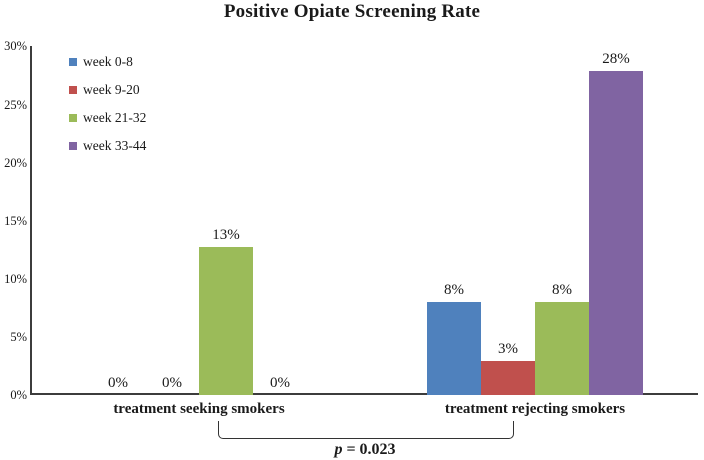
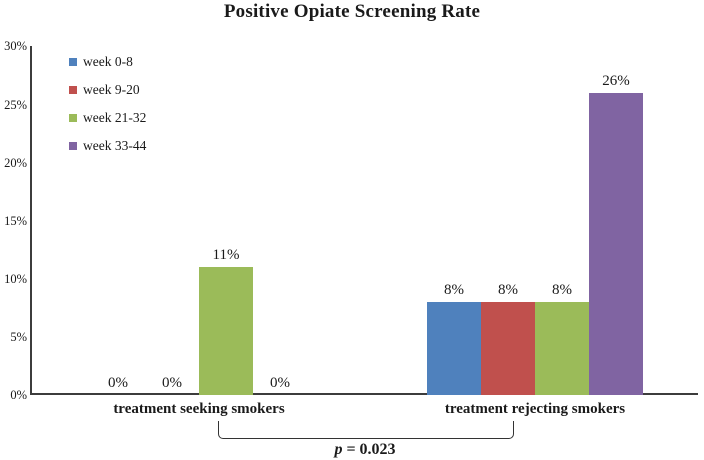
week 21-32/treatment seeking smokers: 13% -> 11%
week 9-20/treatment rejecting smokers: 3% -> 8%
week 33-44/treatment rejecting smokers: 28% -> 26%
